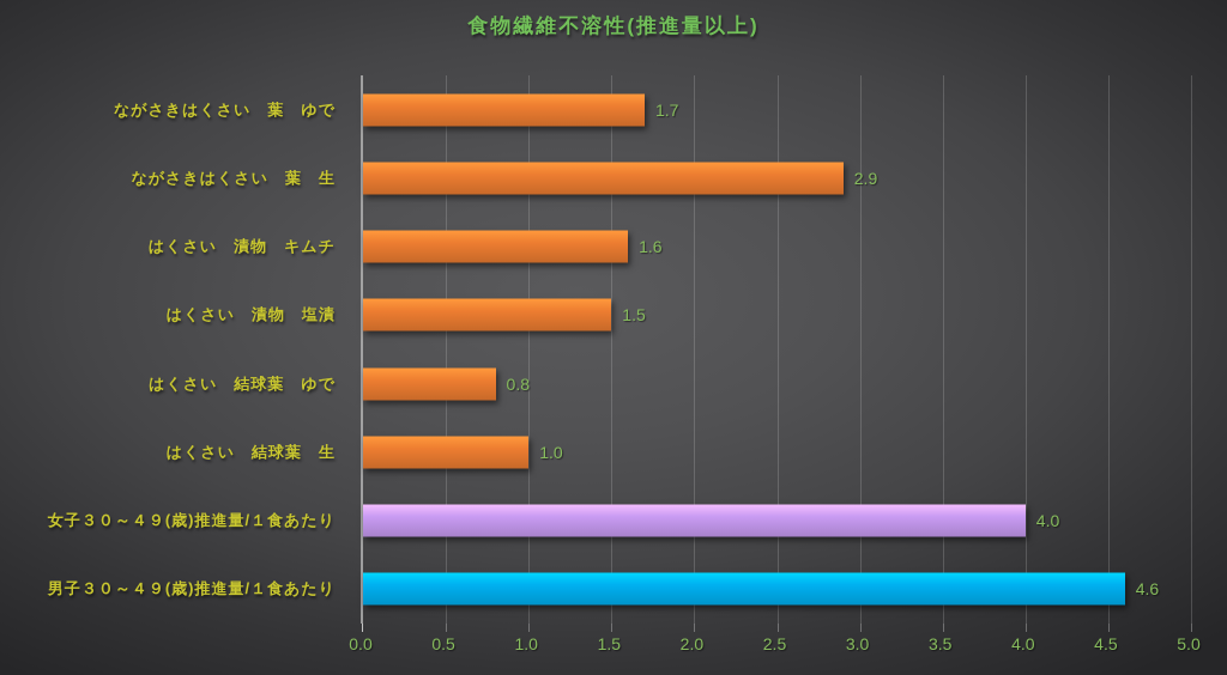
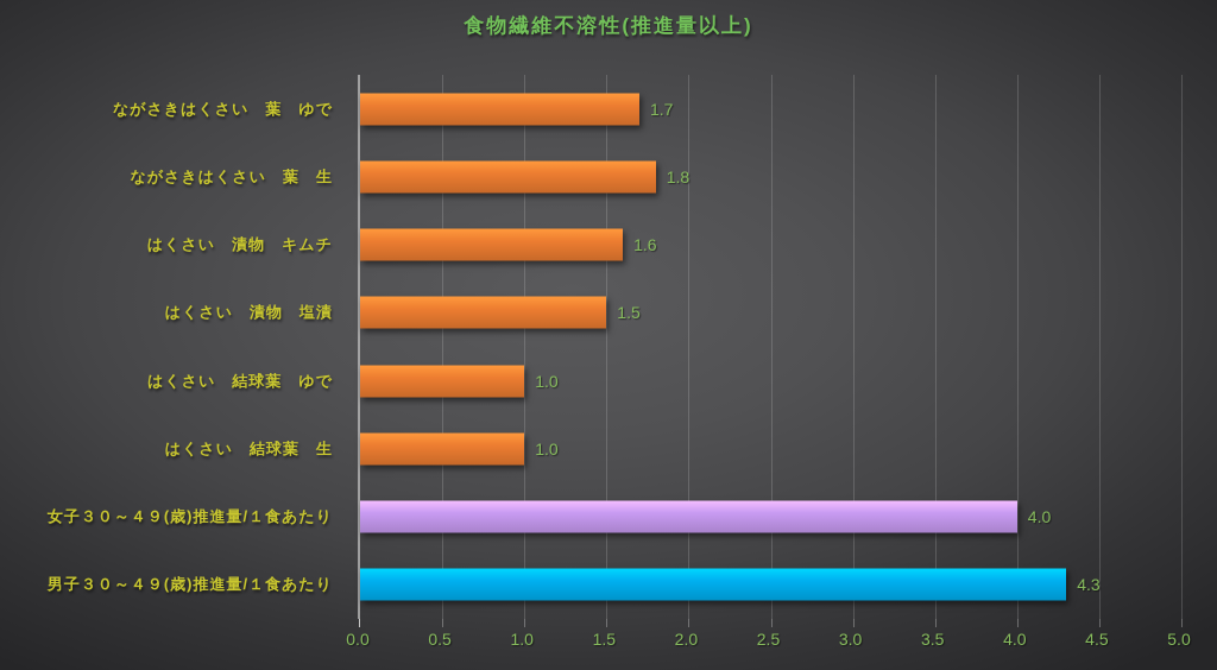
ながさきはくさい 葉 生: 2.9 -> 1.8
はくさい 結球葉 ゆで: 0.8 -> 1.0
男子３０～４９(歳)推進量/１食あたり: 4.6 -> 4.3
